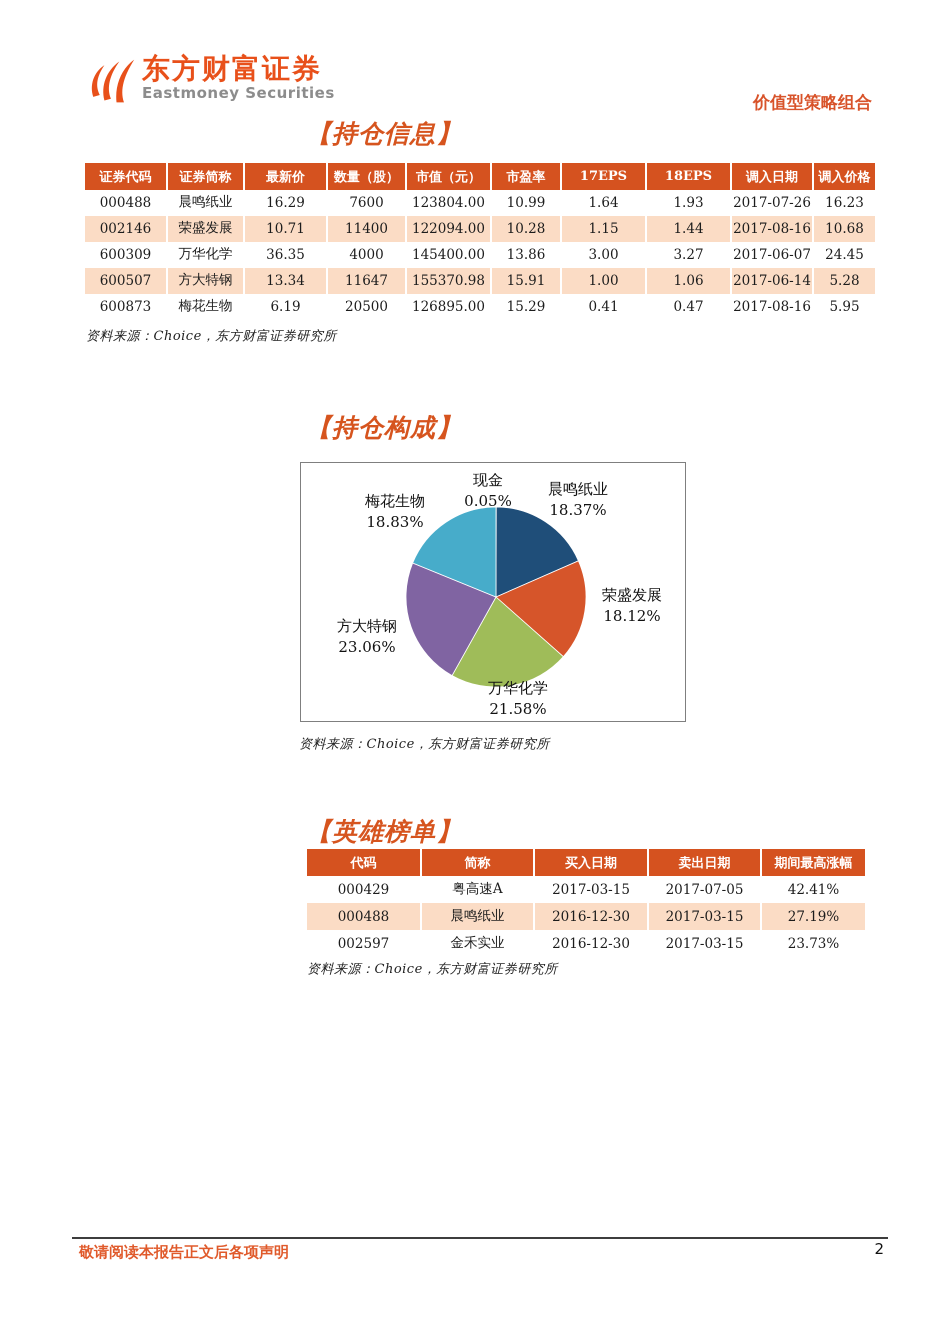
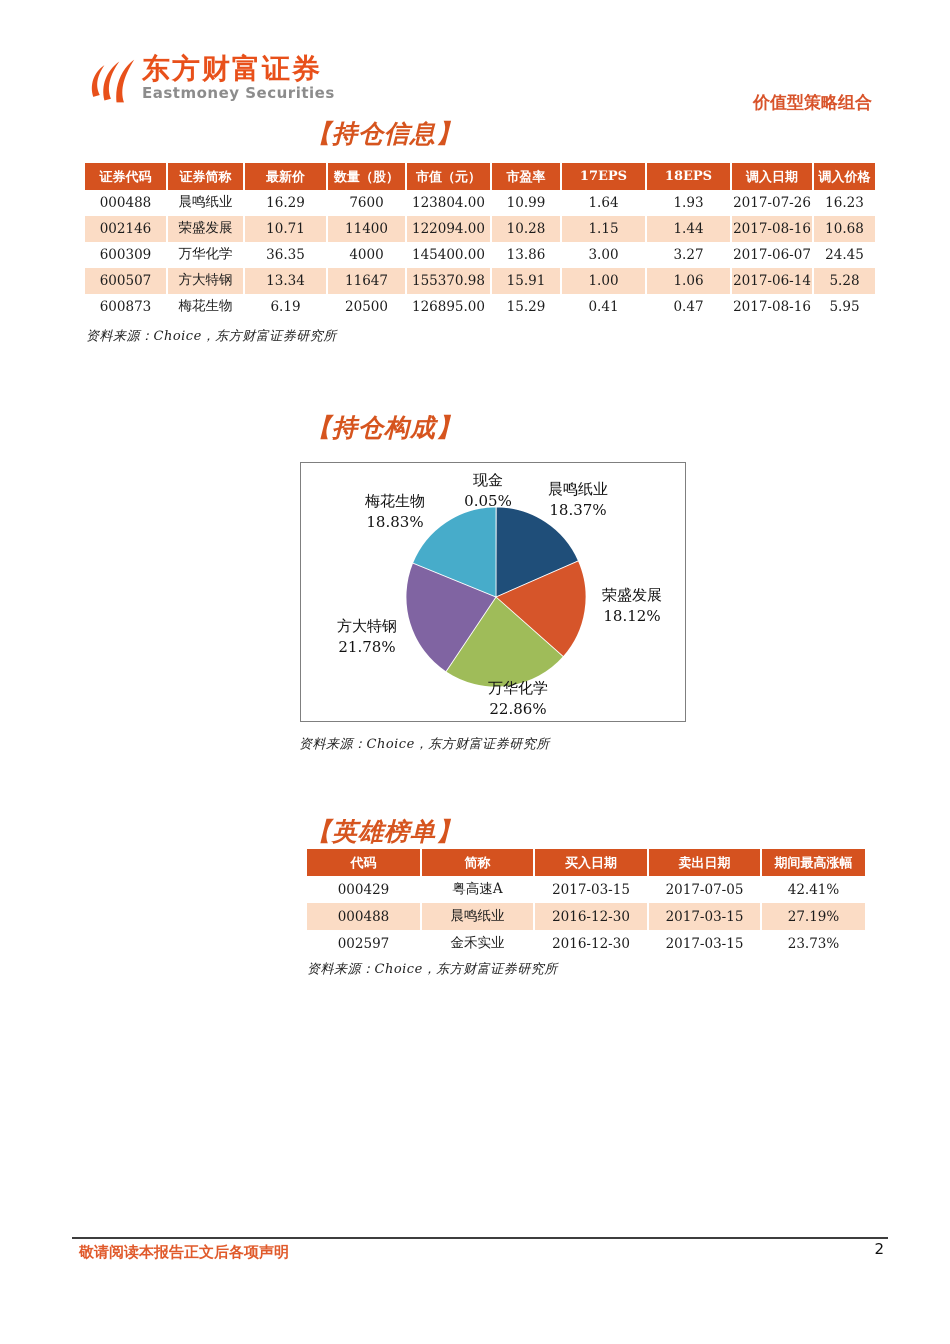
万华化学: 21.58% -> 22.86%
方大特钢: 23.06% -> 21.78%
